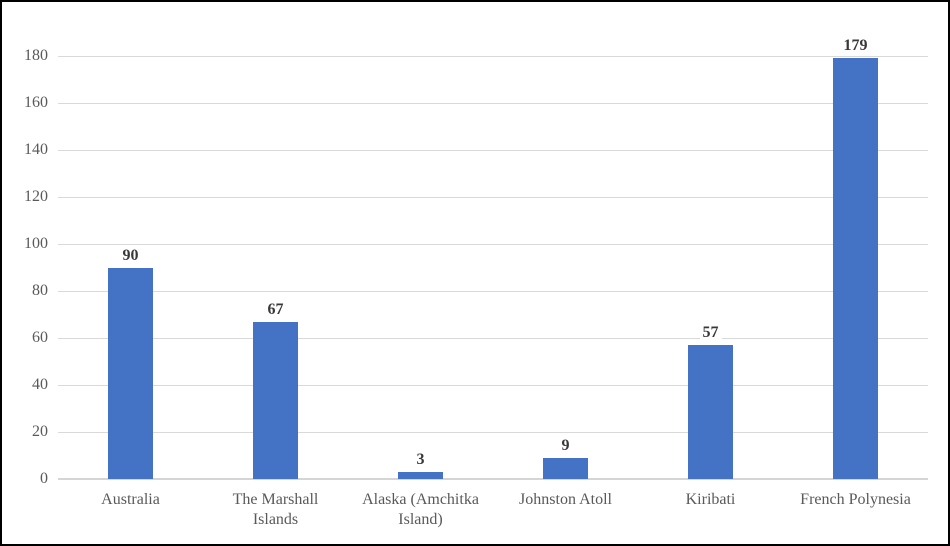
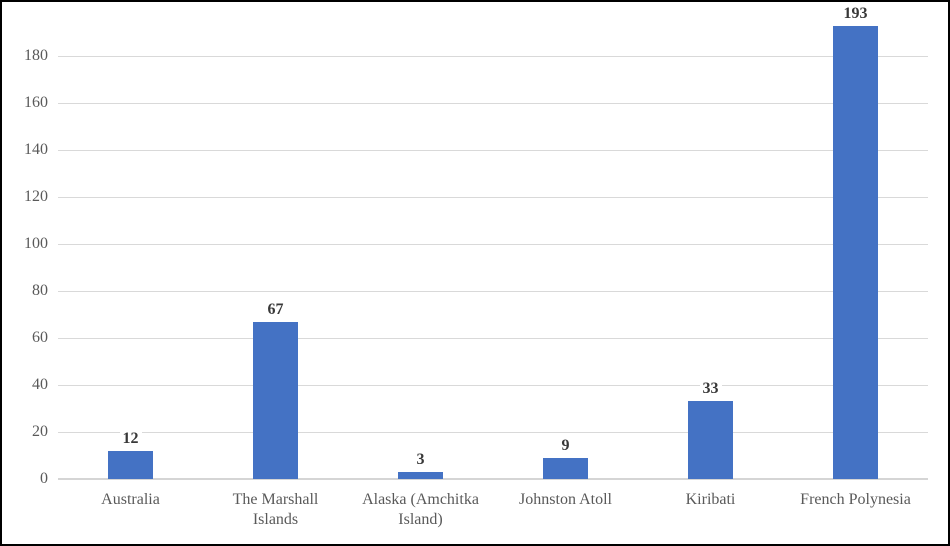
Australia: 90 -> 12
Kiribati: 57 -> 33
French Polynesia: 179 -> 193
